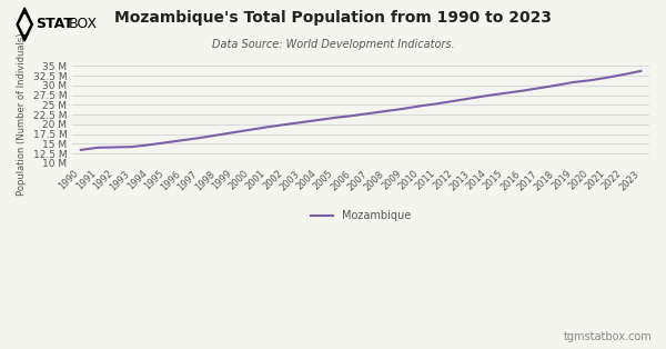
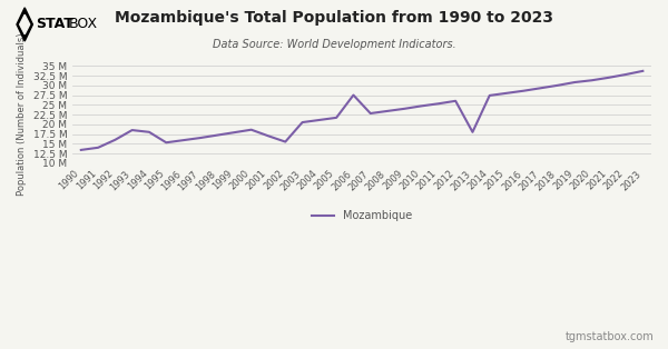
1992: 14.1 M -> 16.0 M
1993: 14.2 M -> 18.5 M
1994: 14.7 M -> 18.0 M
2001: 19.3 M -> 17.0 M
2002: 19.9 M -> 15.5 M
2006: 22.2 M -> 27.5 M
2013: 26.7 M -> 18.0 M
